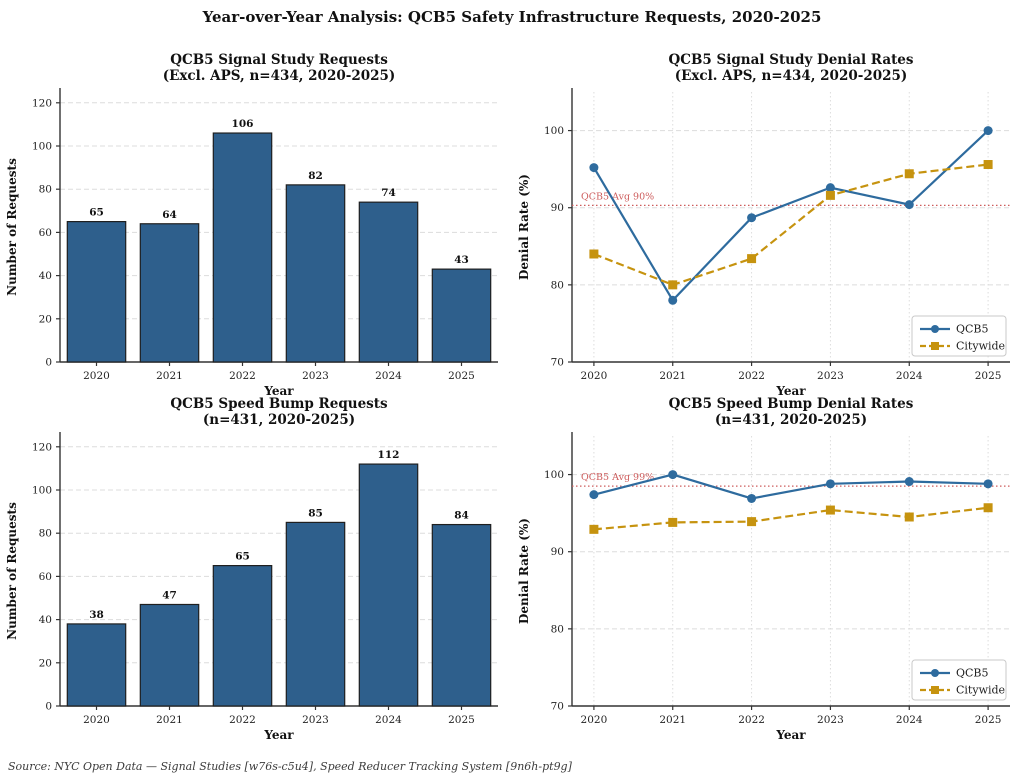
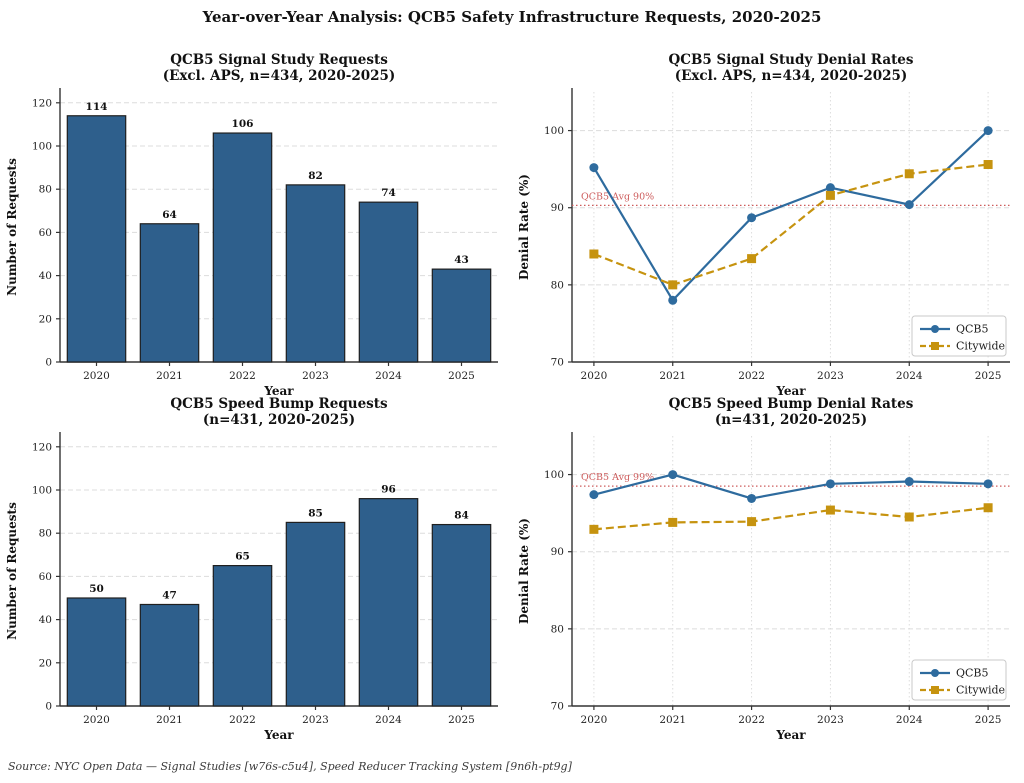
QCB5 Signal Study Requests/2020: 65 -> 114
QCB5 Speed Bump Requests/2020: 38 -> 50
QCB5 Speed Bump Requests/2024: 112 -> 96
